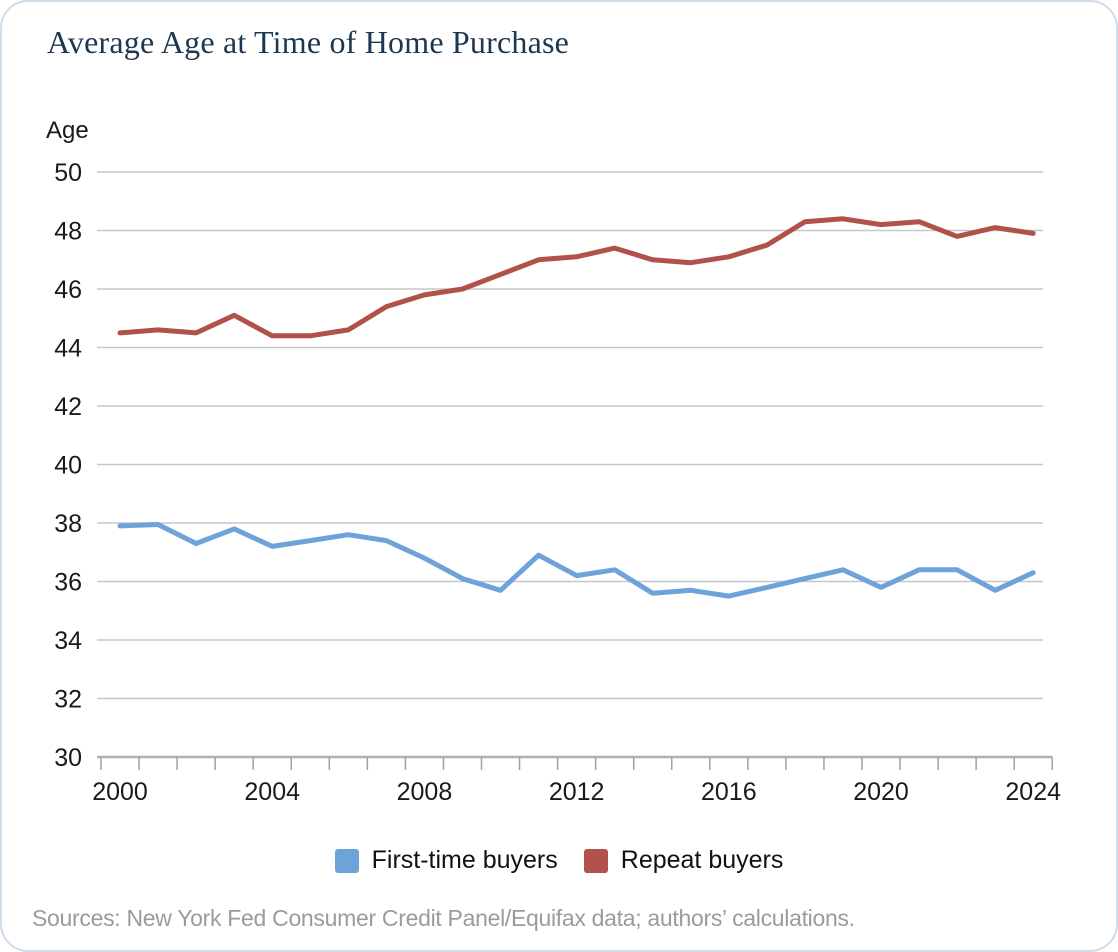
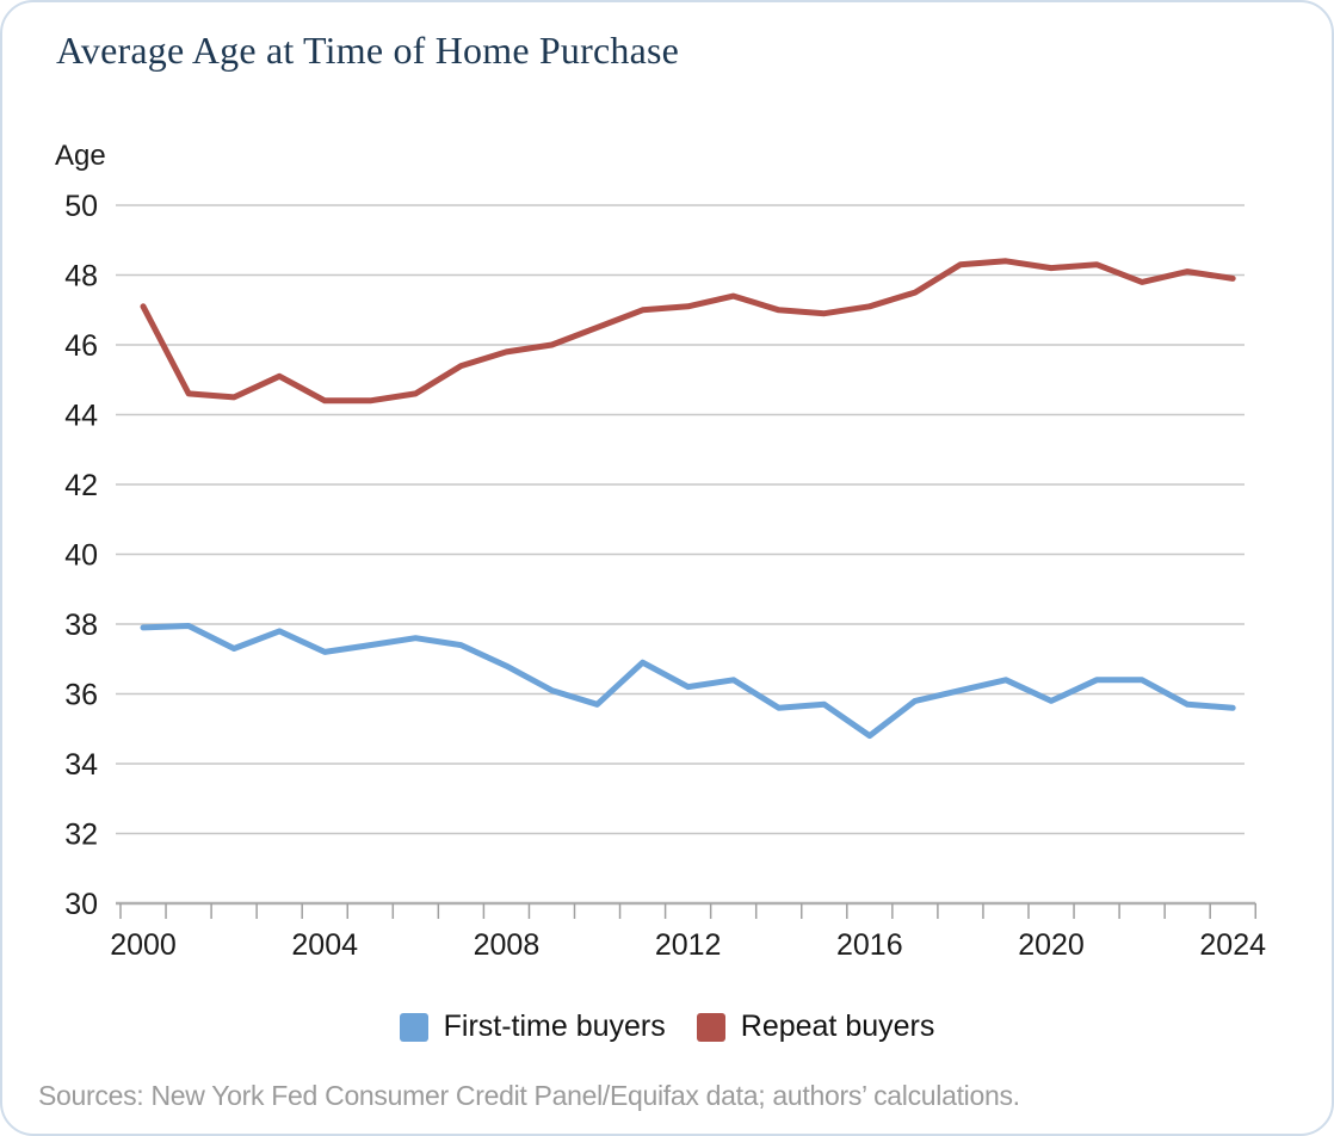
Repeat buyers/2000: 44.5 -> 47.1
First-time buyers/2016: 35.5 -> 34.8
First-time buyers/2024: 36.3 -> 35.6
